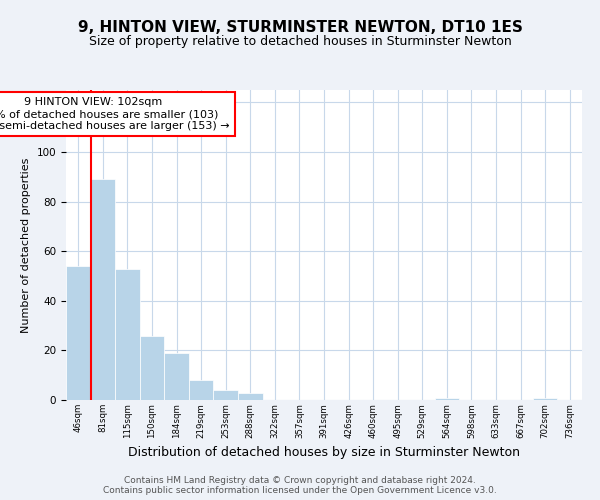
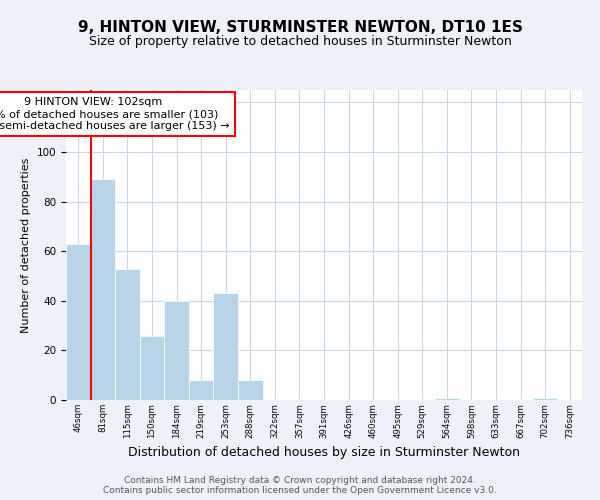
46sqm: 54 -> 63
184sqm: 19 -> 40
253sqm: 4 -> 43
288sqm: 3 -> 8
